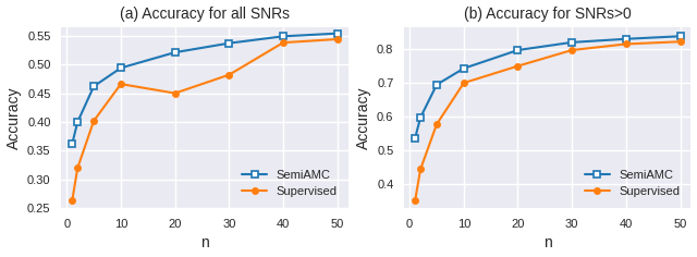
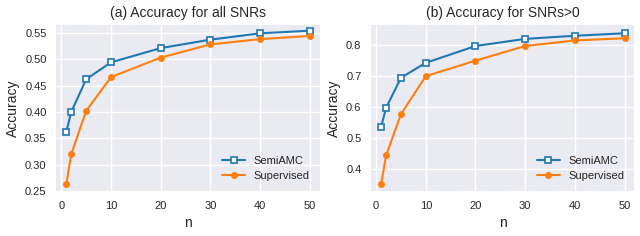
(a) Accuracy for all SNRs/Supervised/20: 0.450 -> 0.503
(a) Accuracy for all SNRs/Supervised/30: 0.482 -> 0.528
